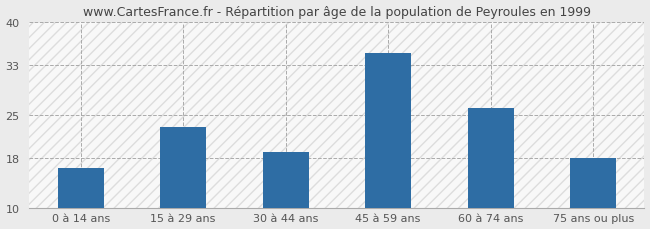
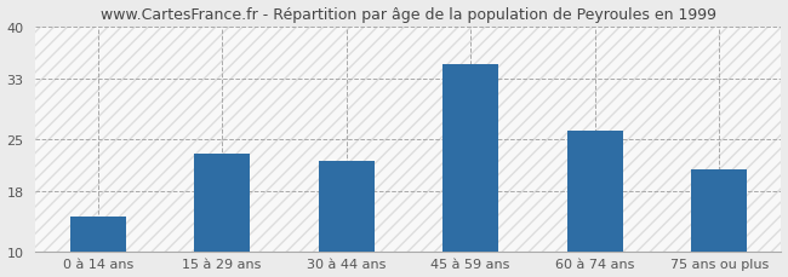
0 à 14 ans: 16.5 -> 14.6
30 à 44 ans: 19.0 -> 22.0
75 ans ou plus: 18.0 -> 21.0
